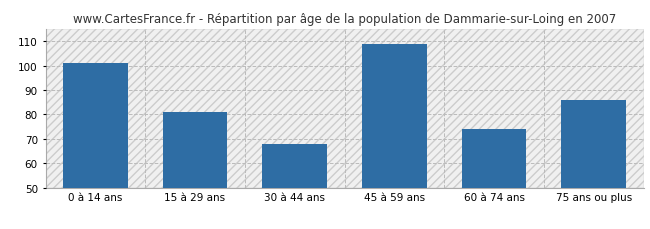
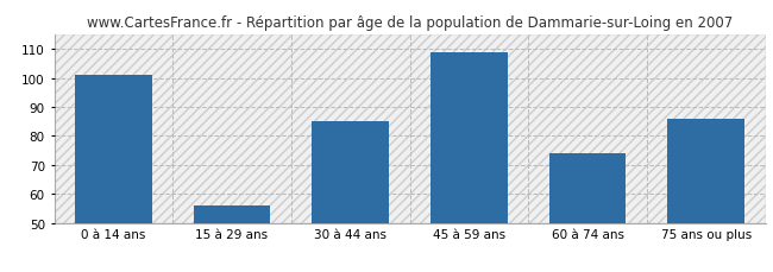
15 à 29 ans: 81 -> 56
30 à 44 ans: 68 -> 85
